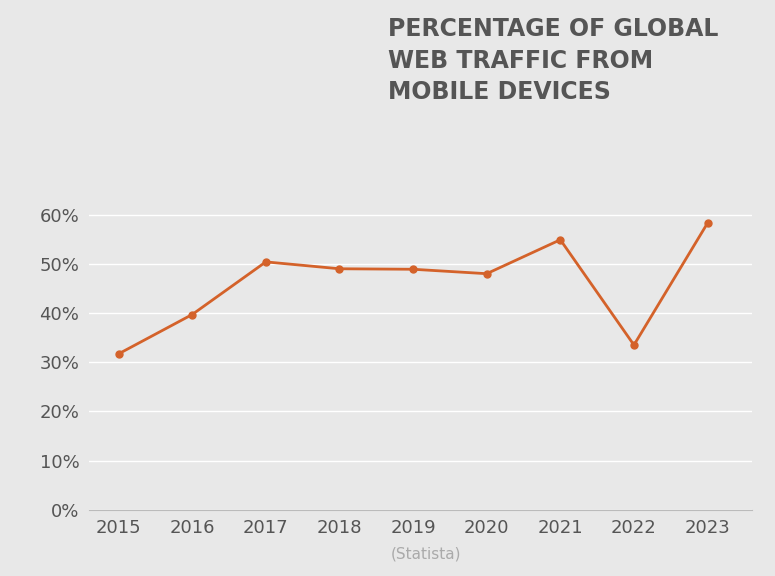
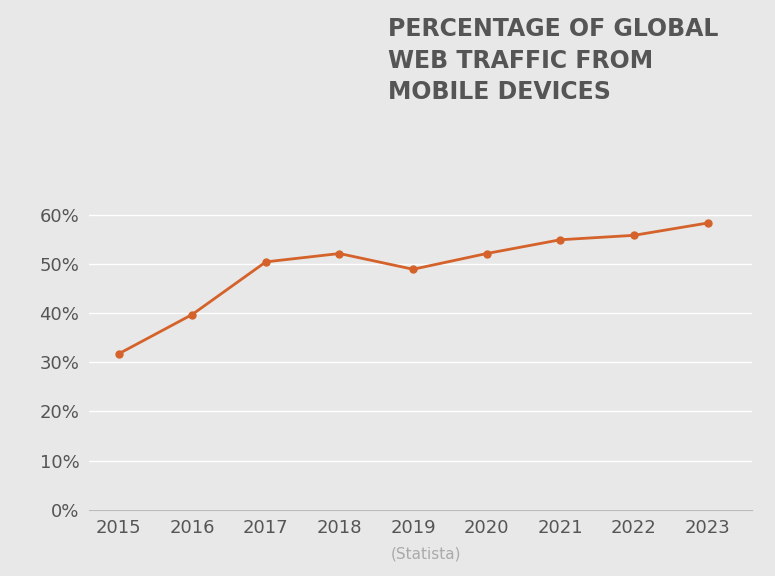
2018: 49.0% -> 52.1%
2020: 48.0% -> 52.1%
2022: 33.5% -> 55.8%
